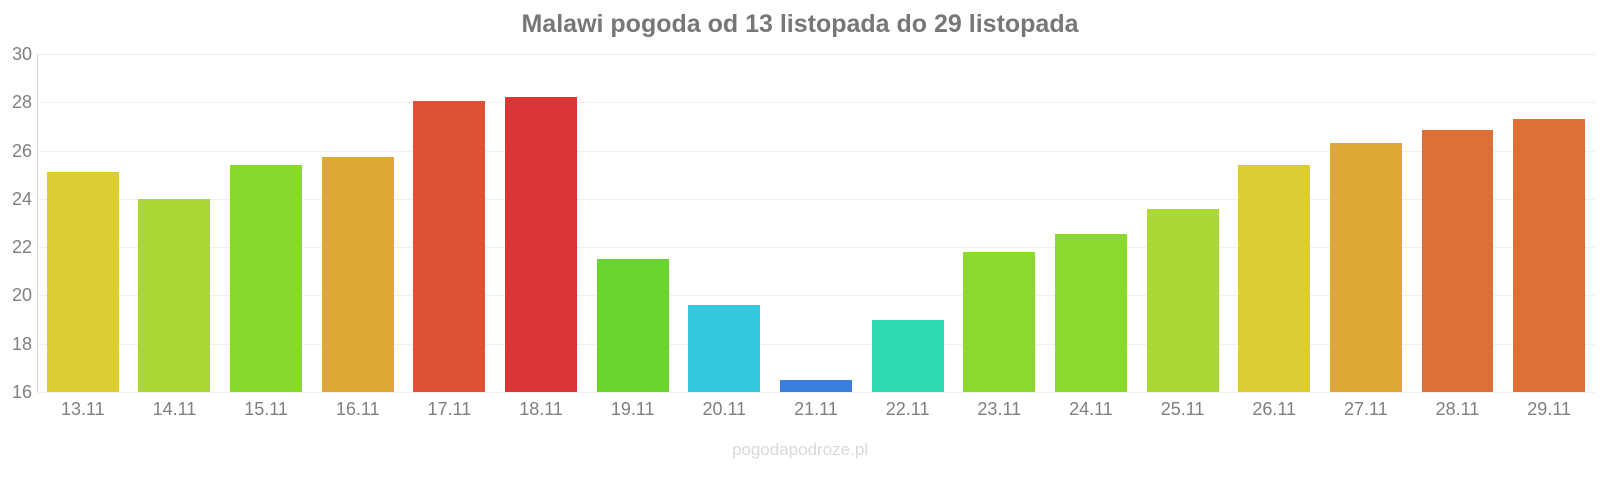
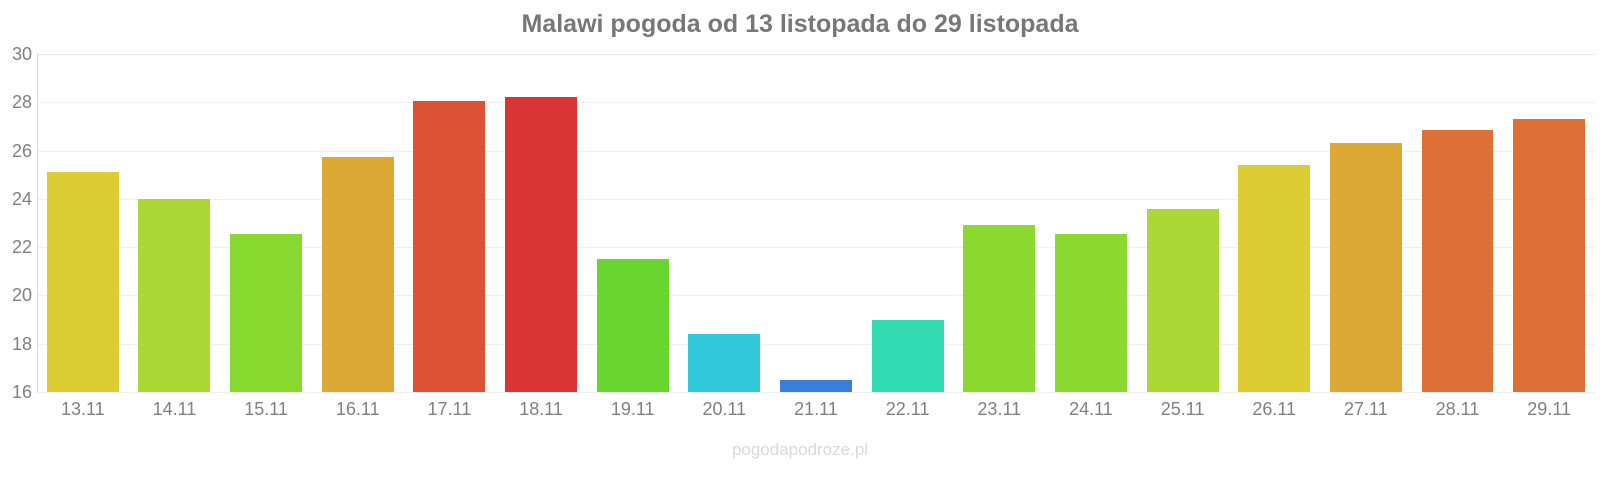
15.11: 25.4 -> 22.6
20.11: 19.6 -> 18.4
23.11: 21.8 -> 22.9
